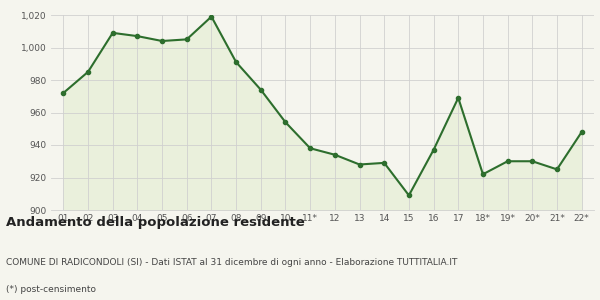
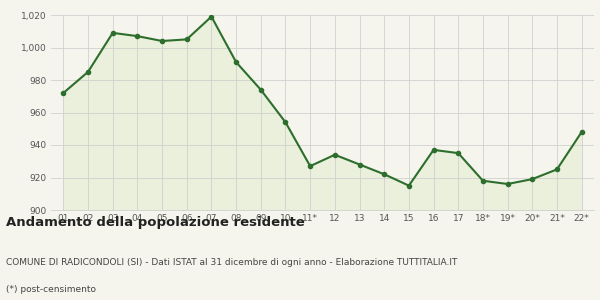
11*: 938 -> 927
14: 929 -> 922
15: 909 -> 915
17: 969 -> 935
18*: 922 -> 918
19*: 930 -> 916
20*: 930 -> 919
